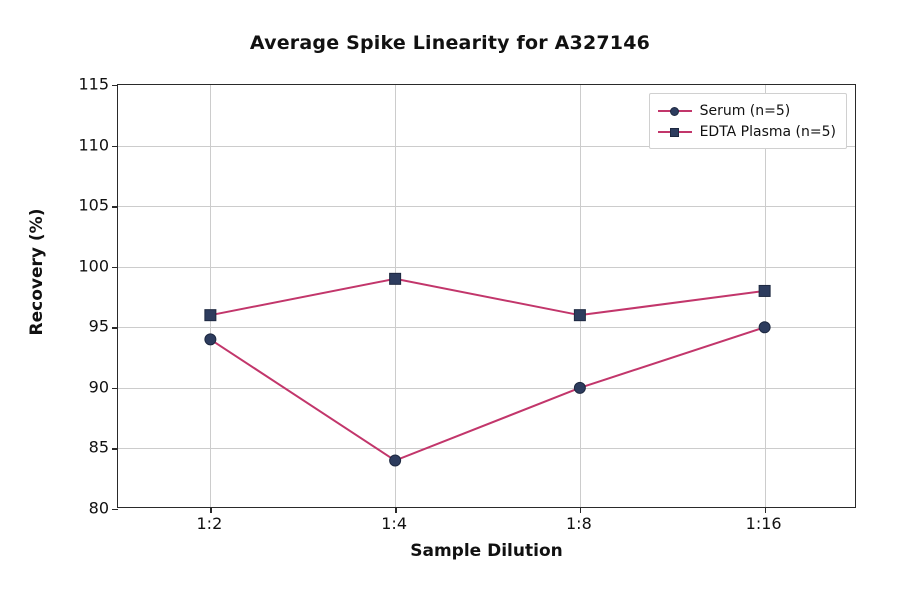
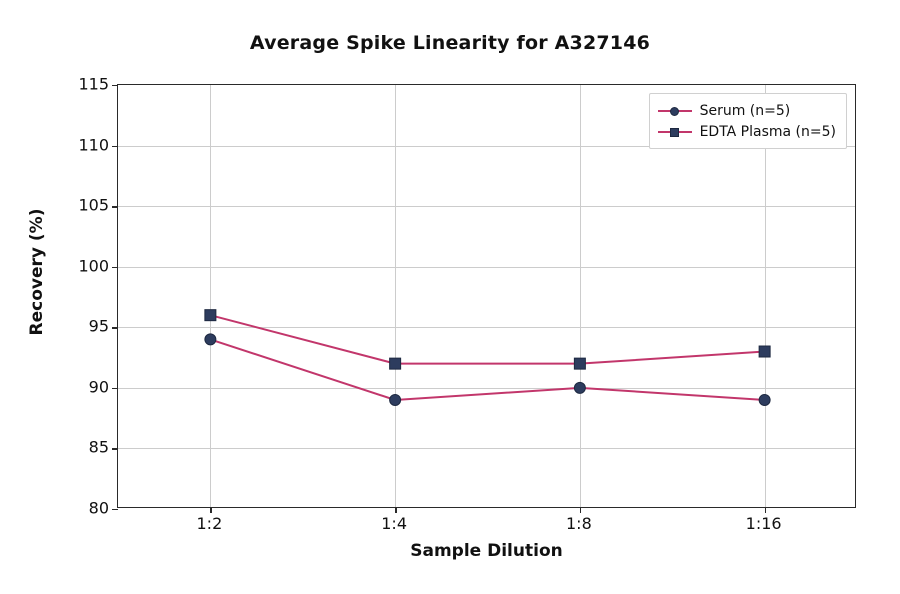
Serum (n=5)/1:4: 84 -> 89
EDTA Plasma (n=5)/1:4: 99 -> 92
EDTA Plasma (n=5)/1:8: 96 -> 92
Serum (n=5)/1:16: 95 -> 89
EDTA Plasma (n=5)/1:16: 98 -> 93
